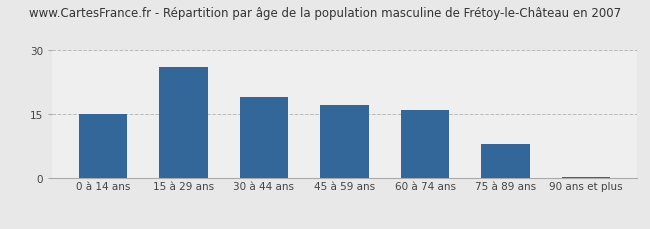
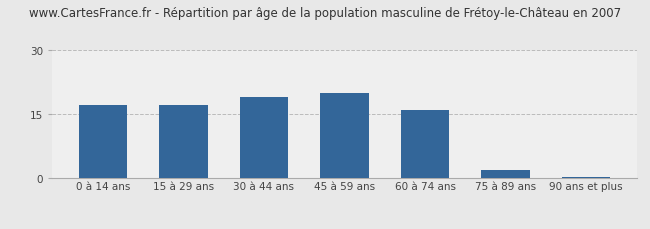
0 à 14 ans: 15.0 -> 17.0
15 à 29 ans: 26.0 -> 17.0
45 à 59 ans: 17.0 -> 20.0
75 à 89 ans: 8.0 -> 2.0
